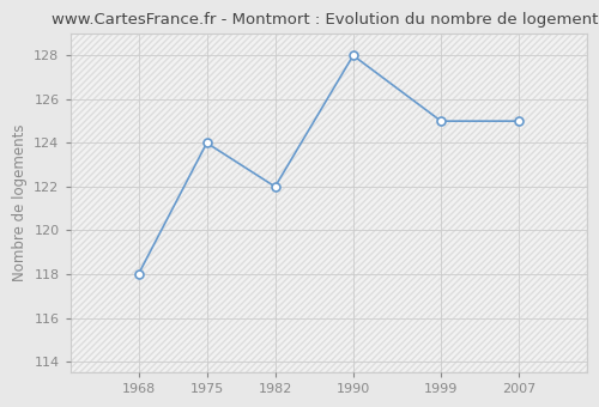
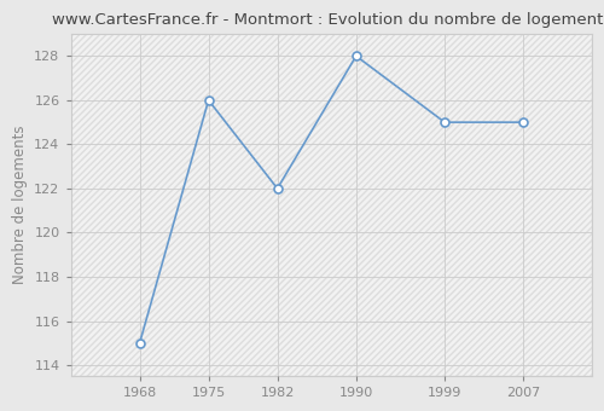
1968: 118 -> 115
1975: 124 -> 126
